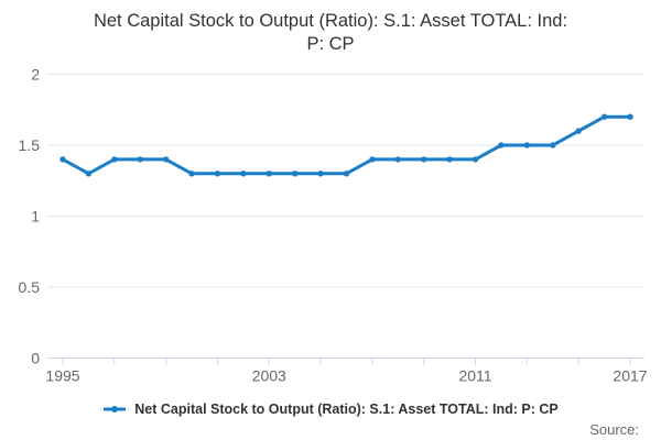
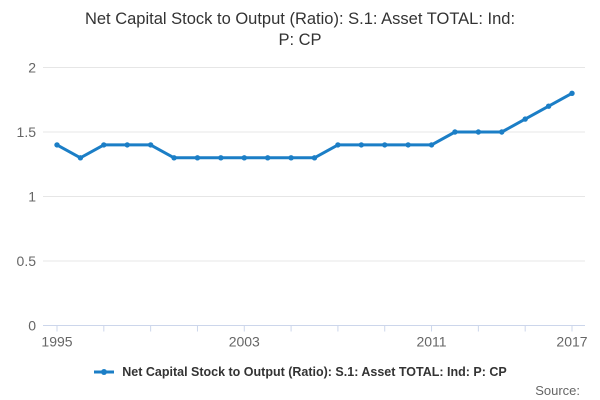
2017: 1.7 -> 1.8
